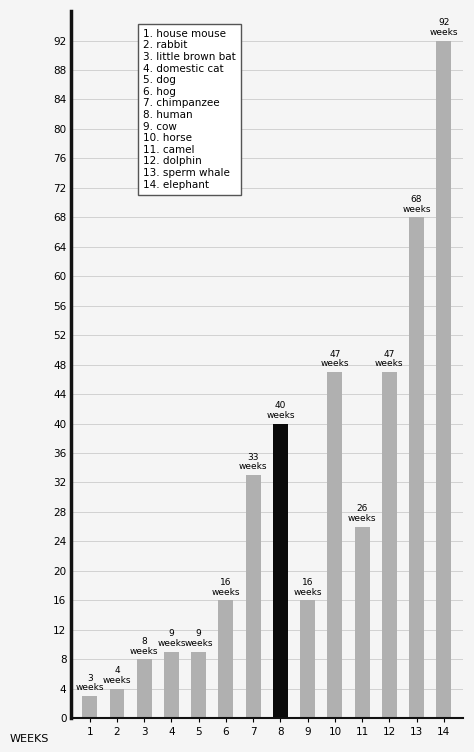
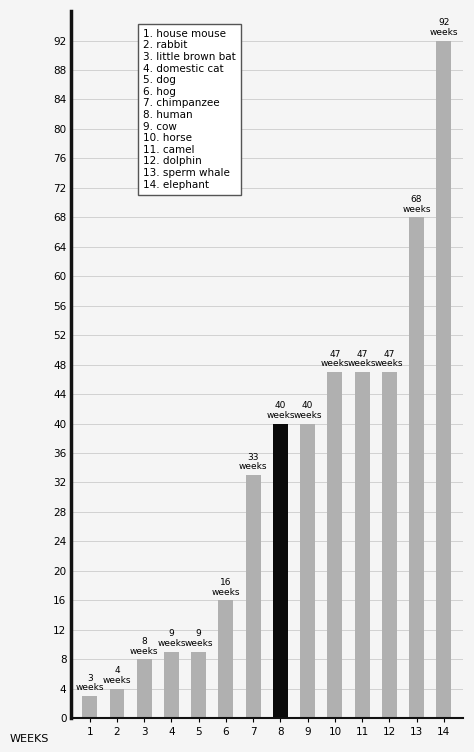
9: 16 -> 40
11: 26 -> 47
